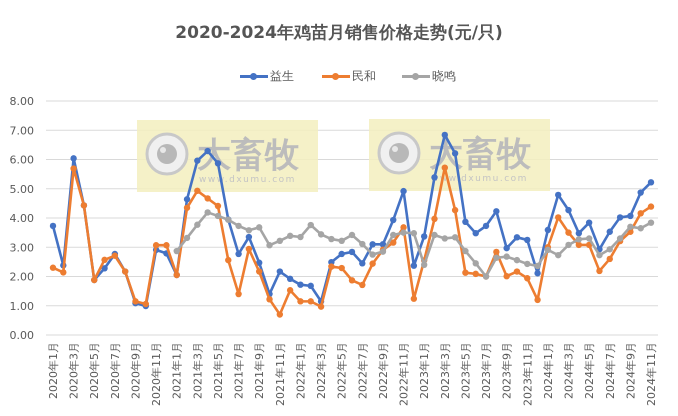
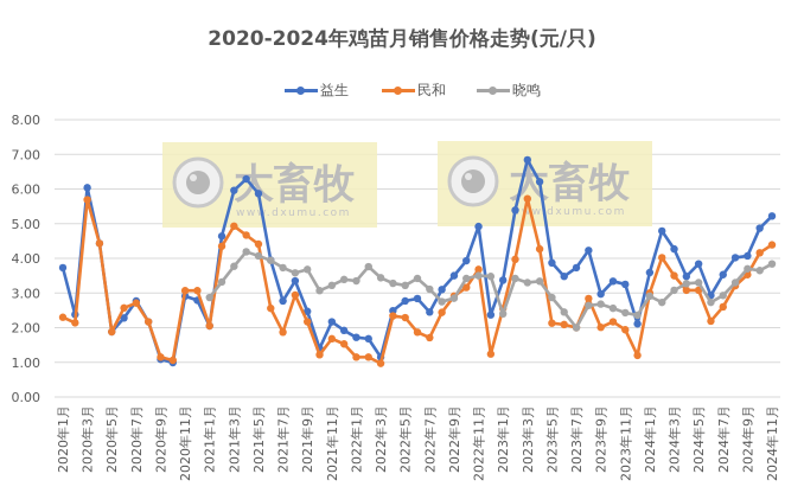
民和/2021年7月: 1.4 -> 1.9
民和/2021年11月: 0.7 -> 1.7
益生/2022年9月: 3.1 -> 3.5
